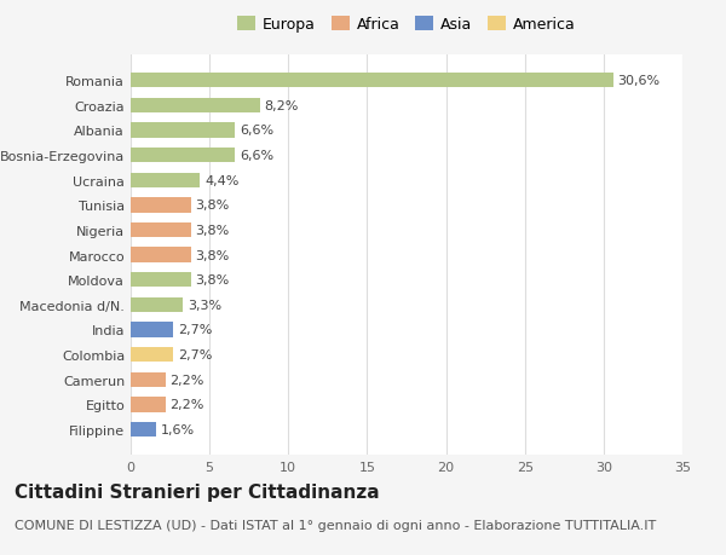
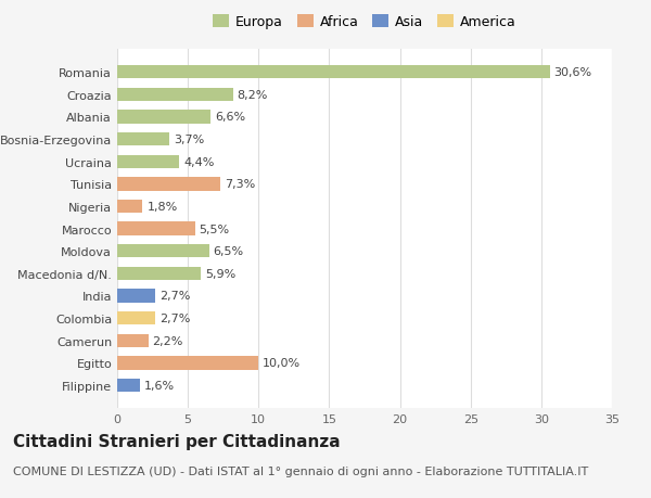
Bosnia-Erzegovina: 6,6% -> 3,7%
Tunisia: 3,8% -> 7,3%
Nigeria: 3,8% -> 1,8%
Marocco: 3,8% -> 5,5%
Moldova: 3,8% -> 6,5%
Macedonia d/N.: 3,3% -> 5,9%
Egitto: 2,2% -> 10,0%
